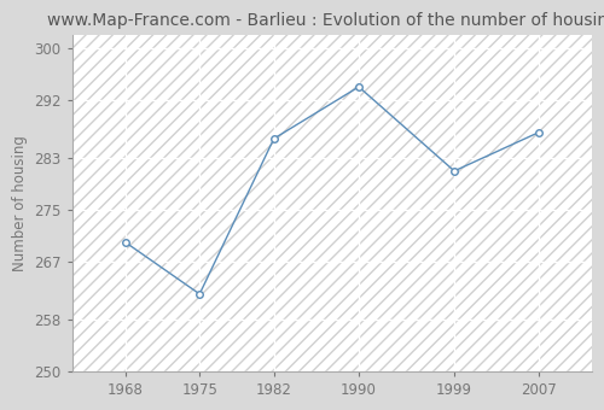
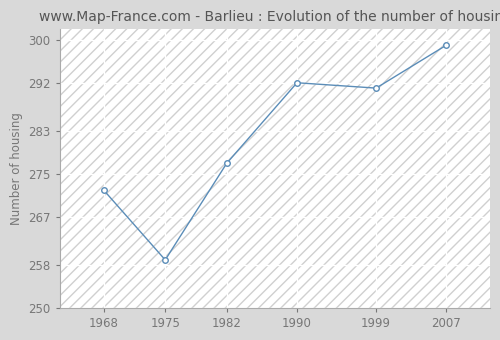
1968: 270 -> 272
1975: 262 -> 259
1982: 286 -> 277
1990: 294 -> 292
1999: 281 -> 291
2007: 287 -> 299
